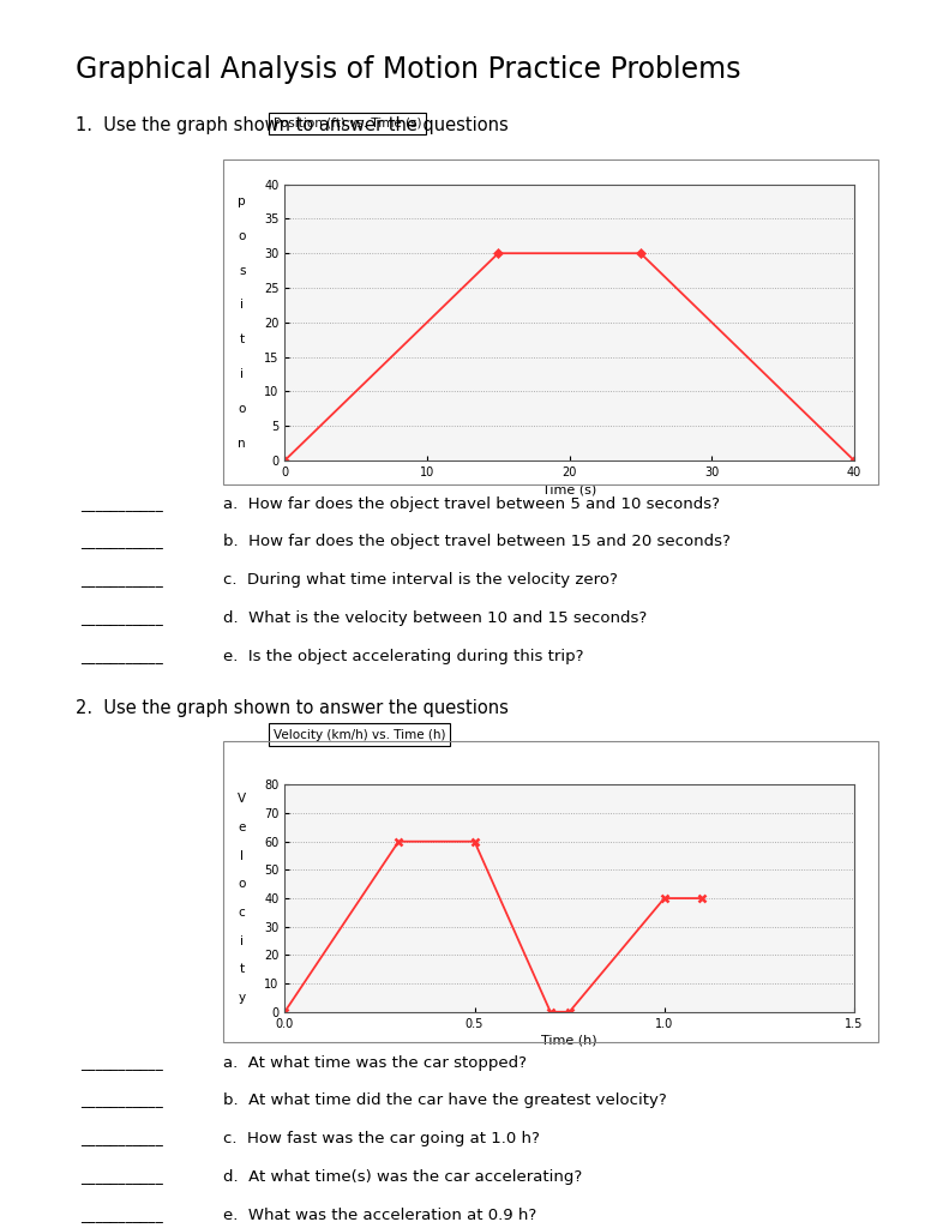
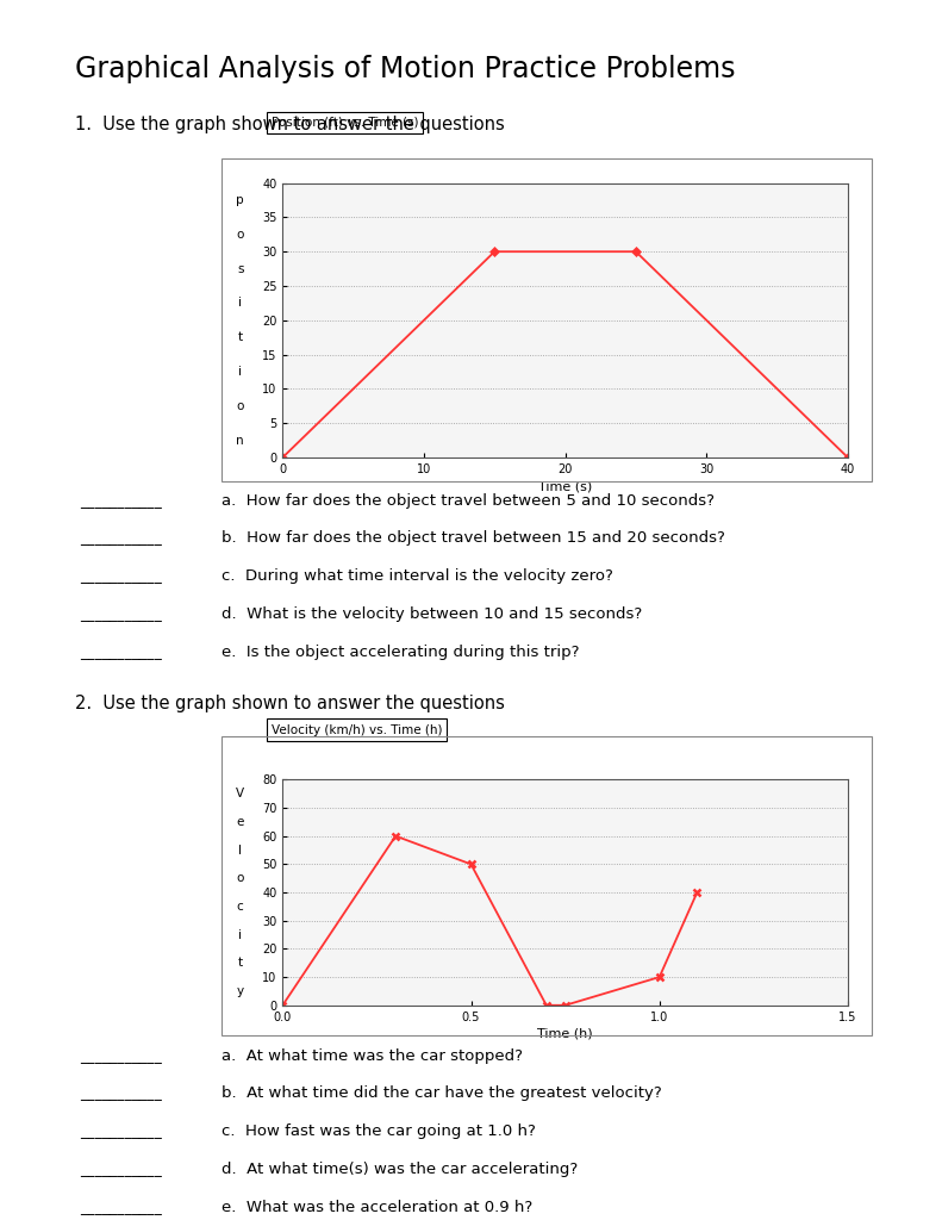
0.5: 60 -> 50
1.0: 40 -> 10
